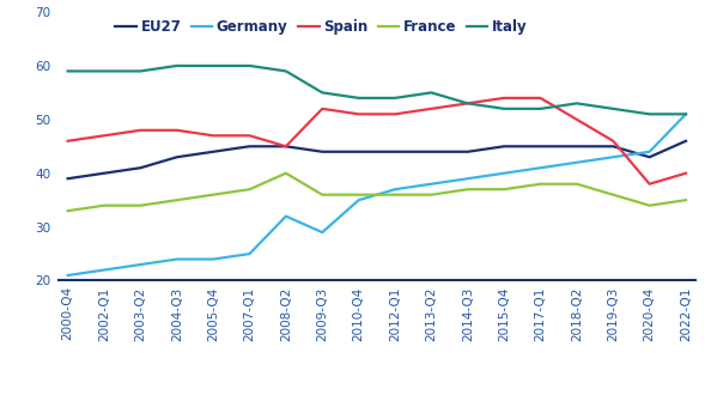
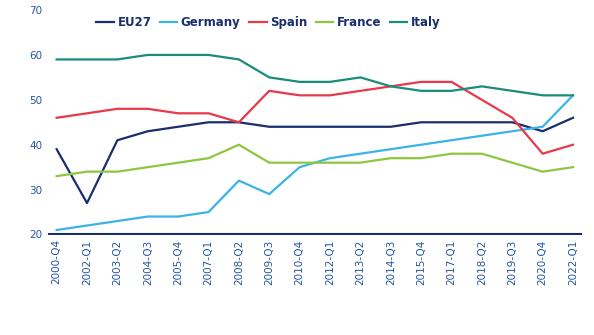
EU27/2002-Q1: 40 -> 27
